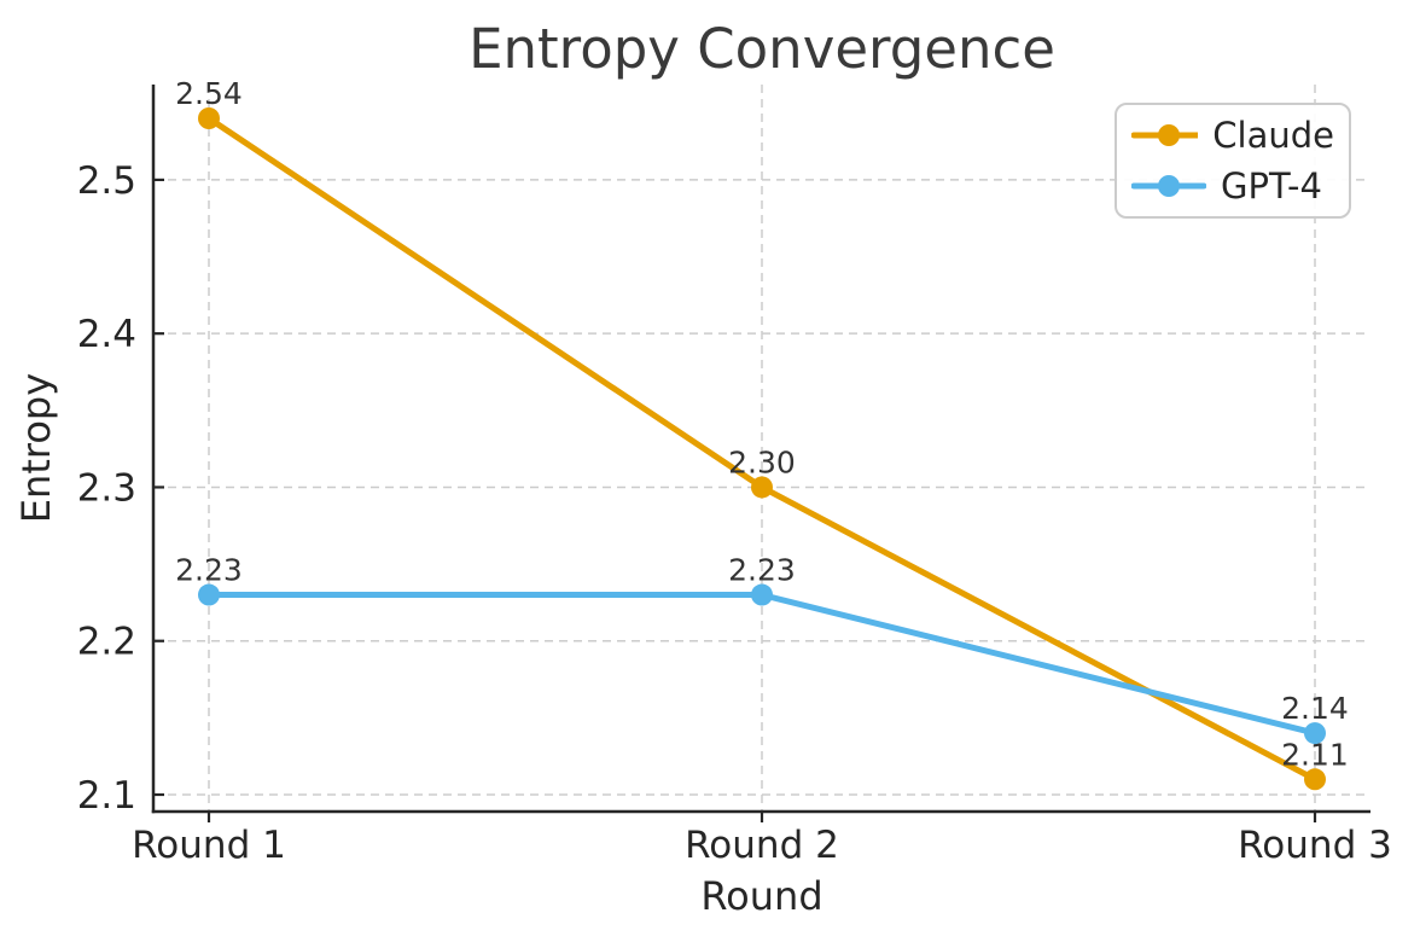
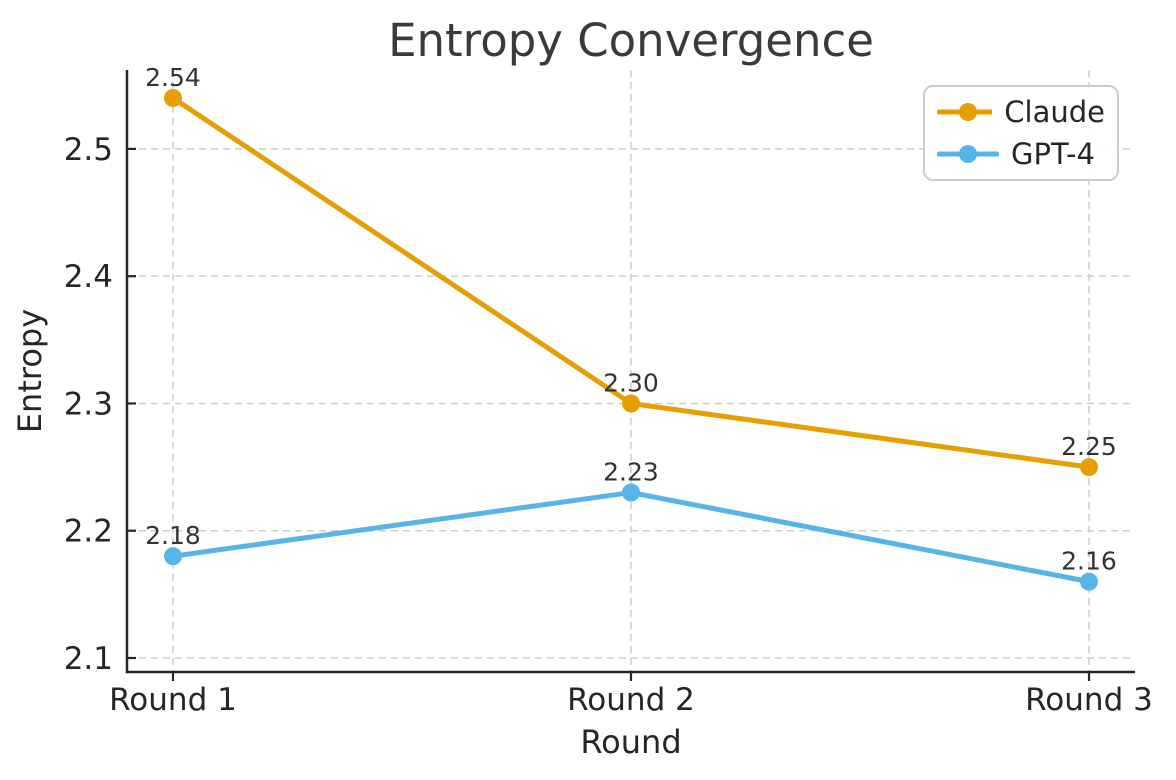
GPT-4/Round 1: 2.23 -> 2.18
Claude/Round 3: 2.11 -> 2.25
GPT-4/Round 3: 2.14 -> 2.16
